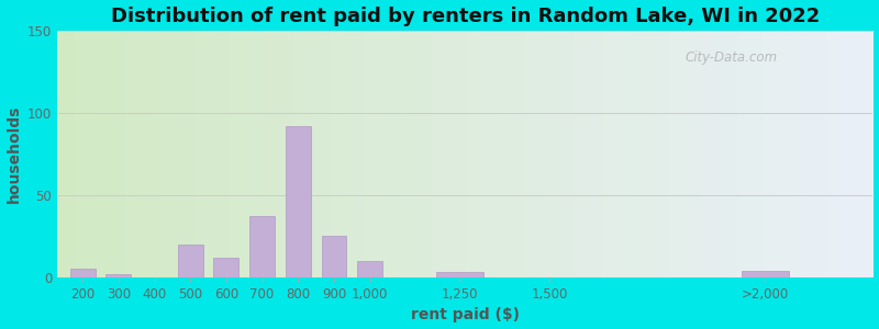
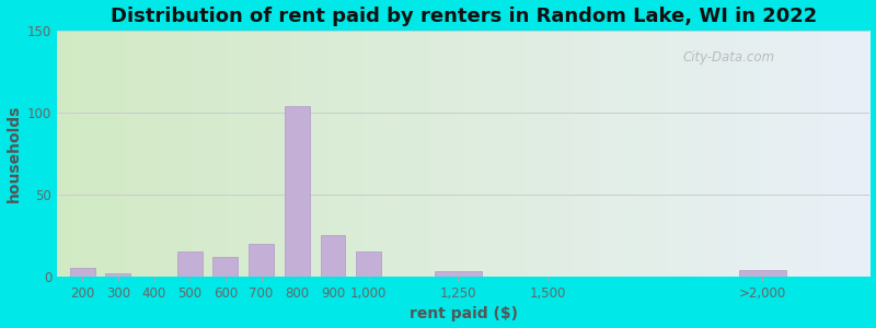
500: 20 -> 15
700: 37 -> 20
800: 92 -> 104
1,000: 10 -> 15
